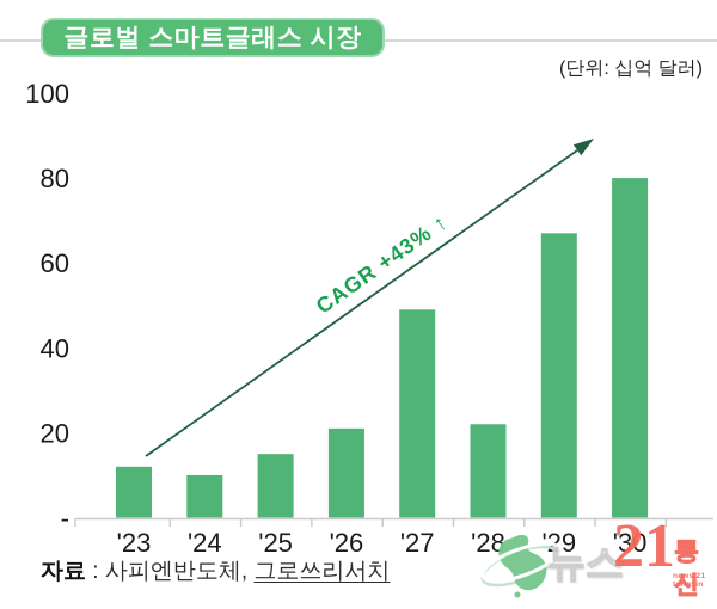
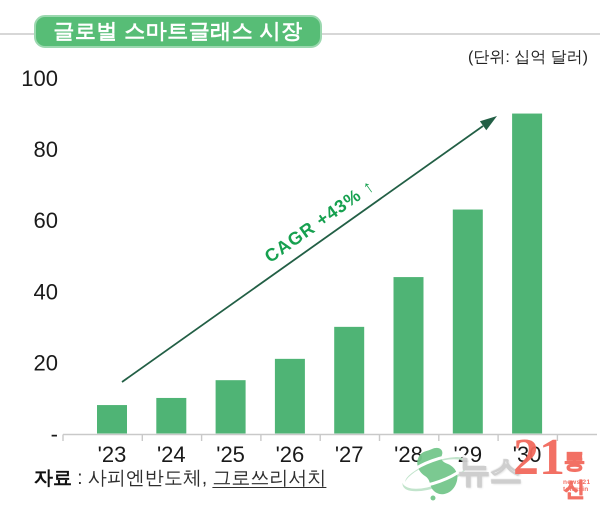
'23: 12 -> 8
'27: 49 -> 30
'28: 22 -> 44
'29: 67 -> 63
'30: 80 -> 90
